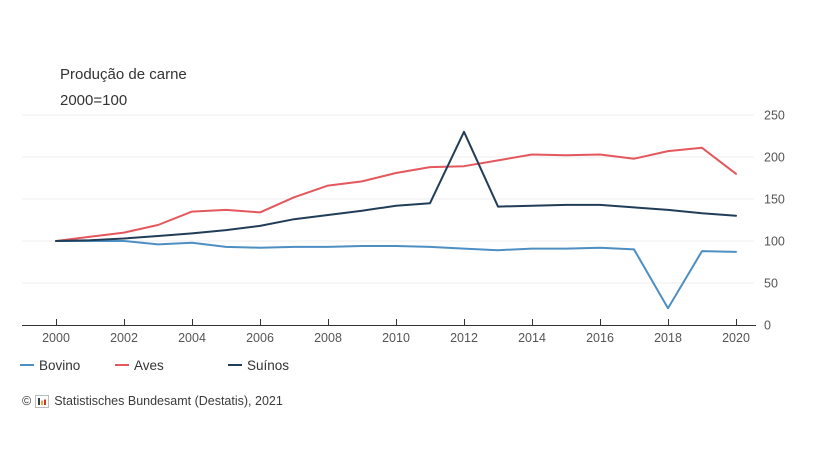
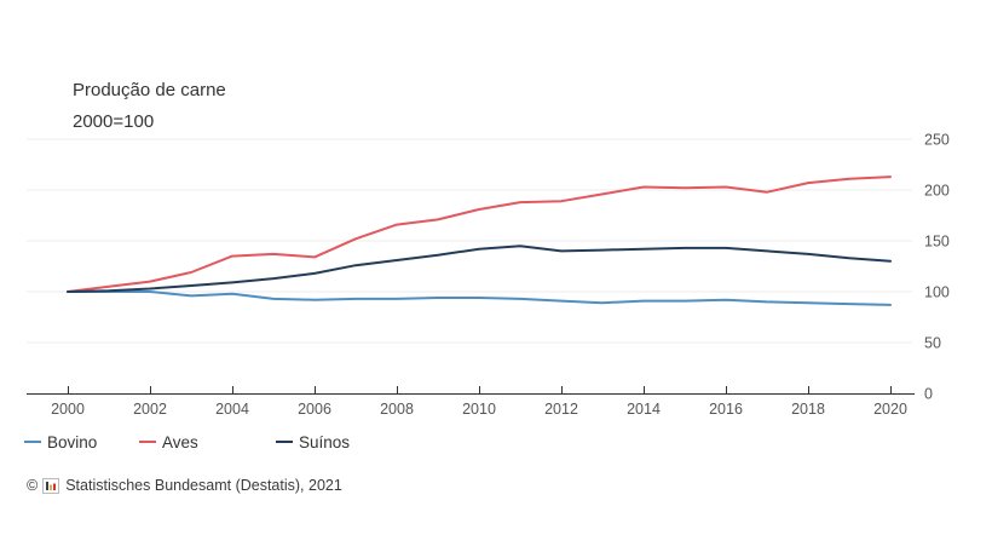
Suínos/2012: 230 -> 140
Bovino/2018: 20 -> 90
Aves/2020: 180 -> 210
